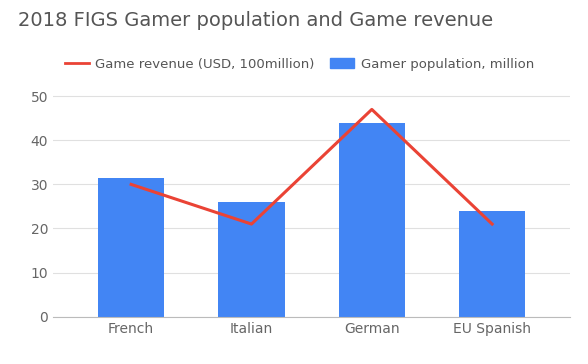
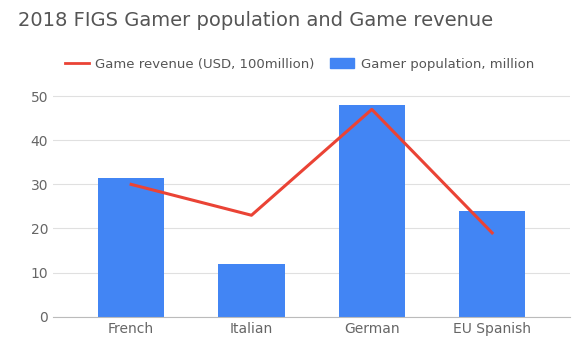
Gamer population, million/Italian: 26.0 -> 12.0
Game revenue (USD, 100million)/Italian: 21 -> 23
Gamer population, million/German: 44.0 -> 48.0
Game revenue (USD, 100million)/EU Spanish: 21 -> 19
